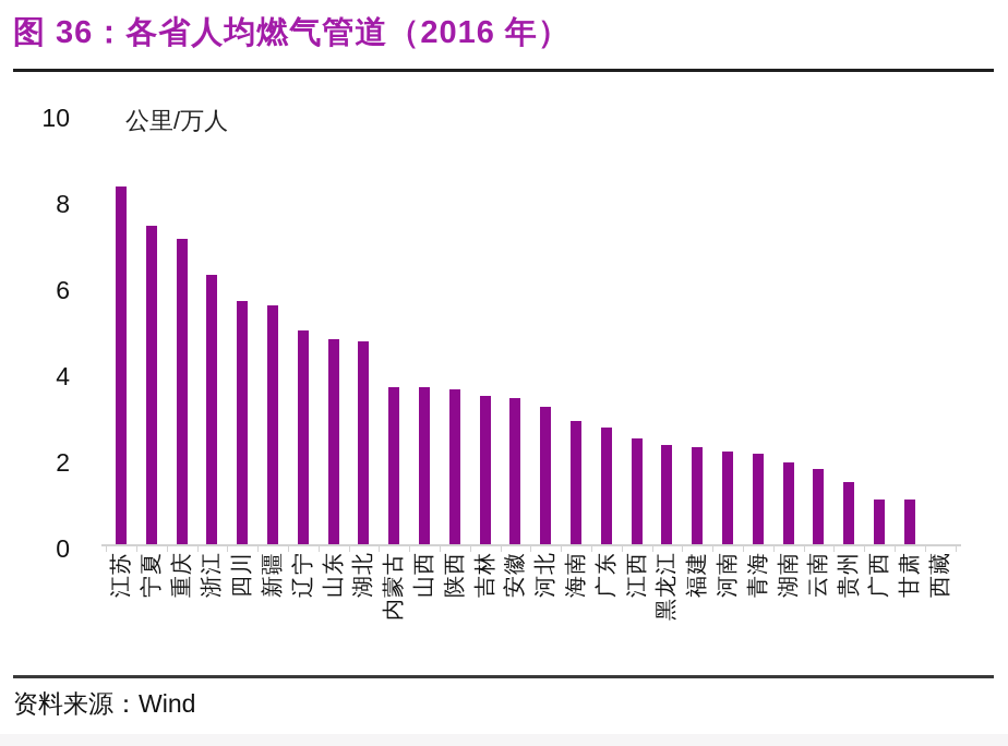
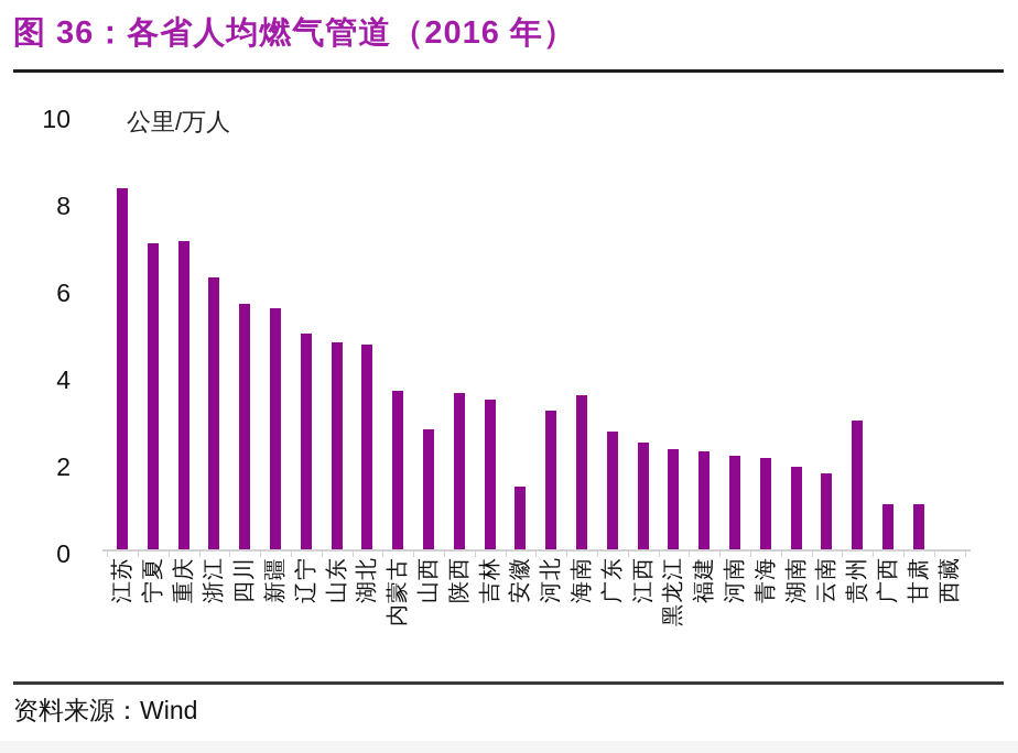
宁夏: 7.5 -> 7.1
山西: 3.7 -> 2.8
安徽: 3.5 -> 1.5
海南: 2.9 -> 3.6
贵州: 1.5 -> 3.0
